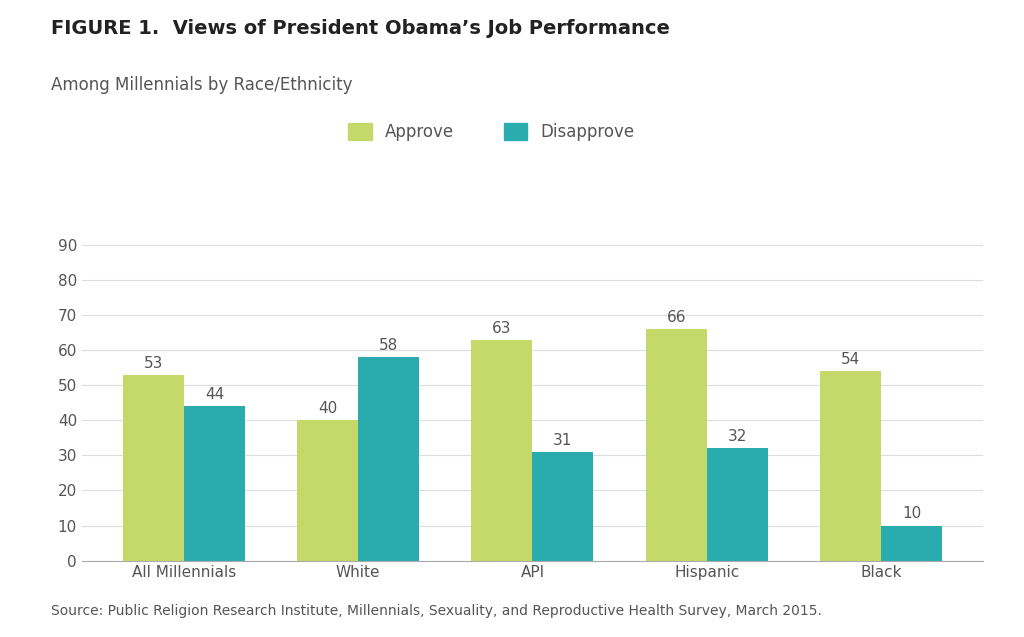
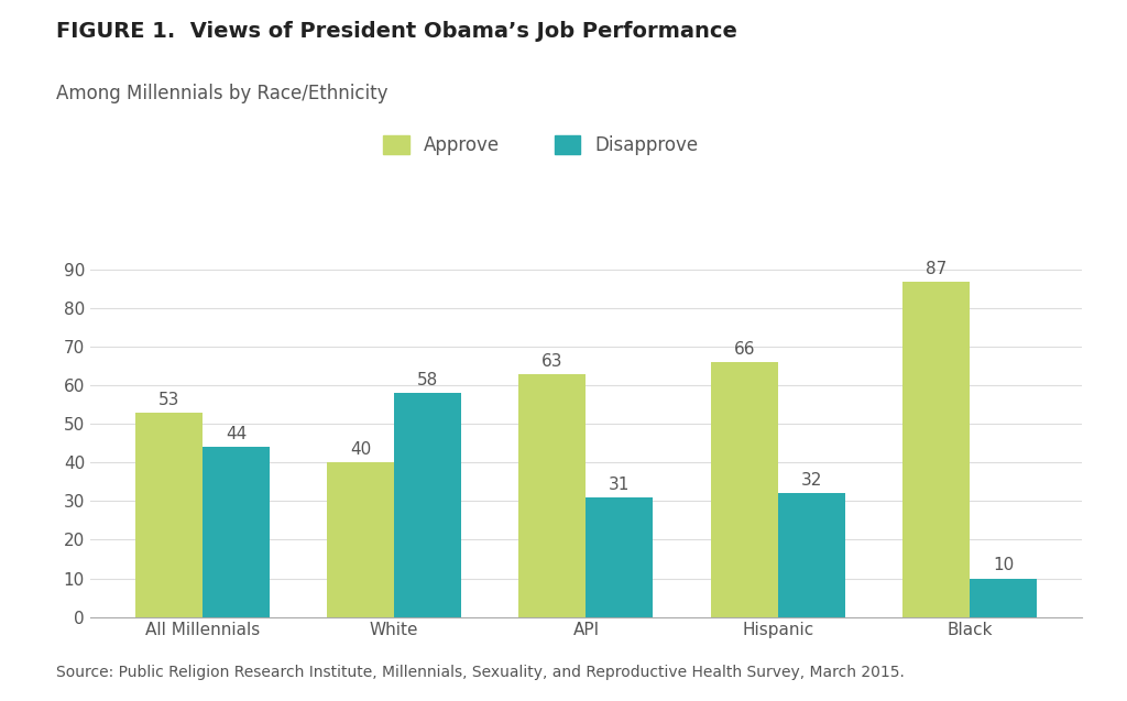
Approve/Black: 54 -> 87
